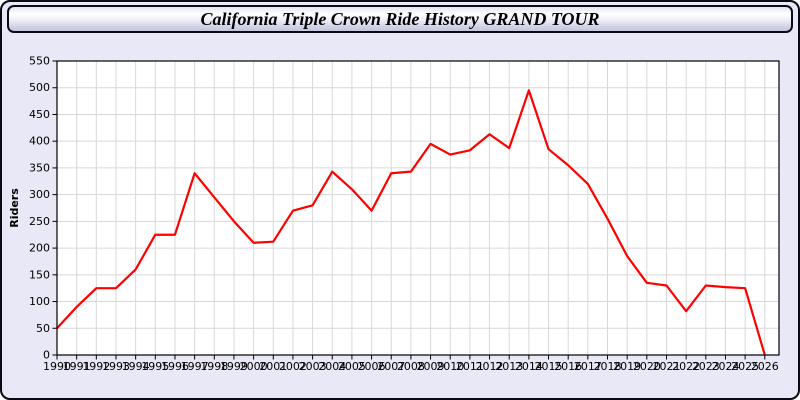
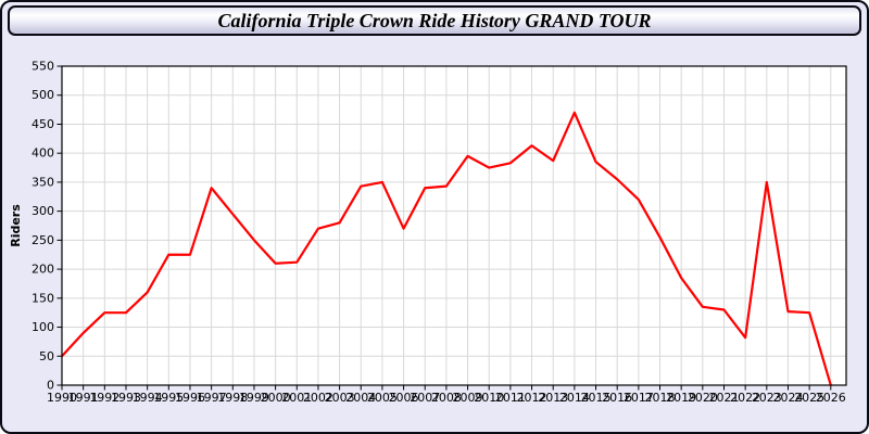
2005: 310 -> 350
2014: 500 -> 470
2023: 130 -> 350
